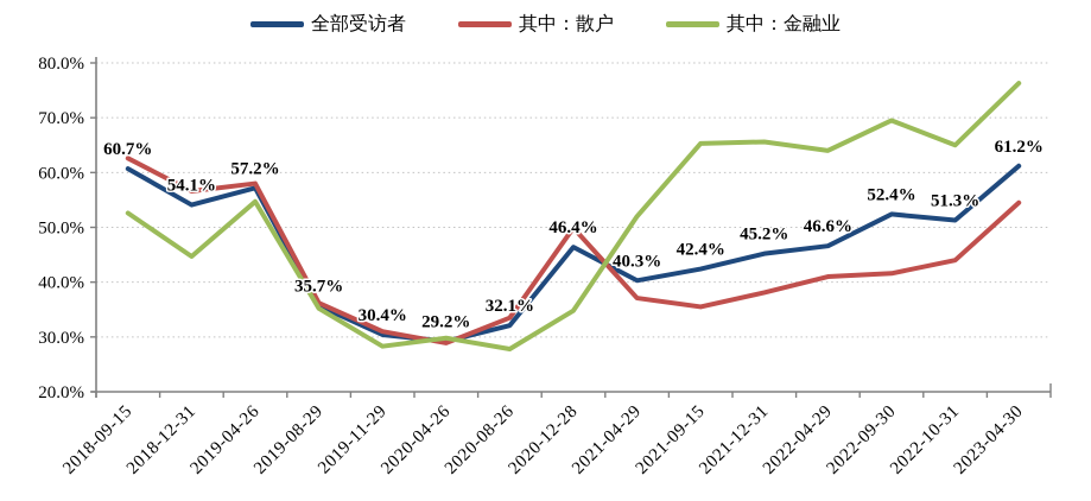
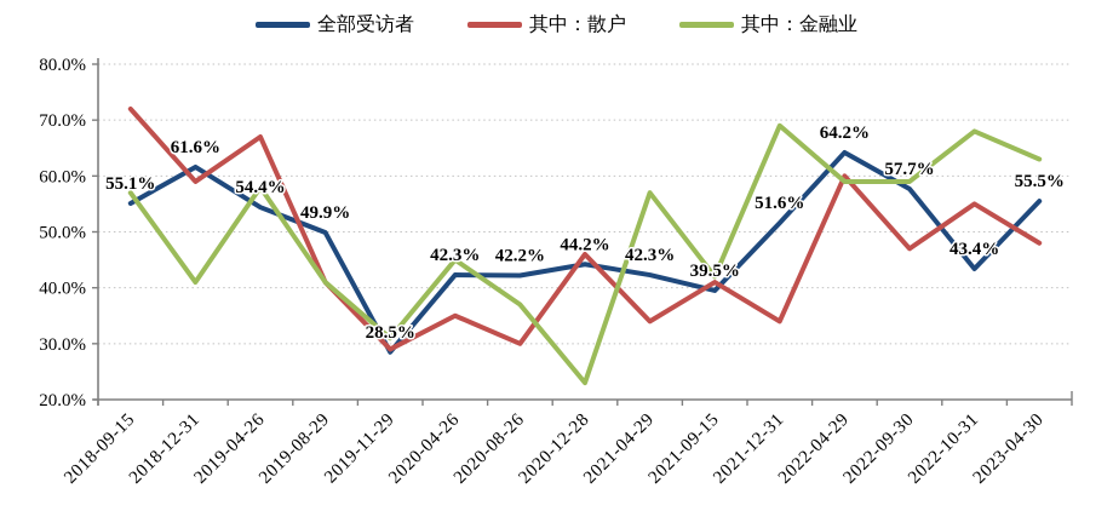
全部受访者/2018-09-15: 60.7% -> 55.1%
其中：散户/2018-09-15: 63% -> 72%
其中：金融业/2018-09-15: 53% -> 57%
全部受访者/2018-12-31: 54.1% -> 61.6%
其中：散户/2018-12-31: 57% -> 59%
其中：金融业/2018-12-31: 45% -> 41%
全部受访者/2019-04-26: 57.2% -> 54.4%
其中：散户/2019-04-26: 58% -> 67%
其中：金融业/2019-04-26: 55% -> 58%
全部受访者/2019-08-29: 35.7% -> 49.9%
其中：散户/2019-08-29: 36% -> 41%
其中：金融业/2019-08-29: 35% -> 41%
全部受访者/2019-11-29: 30.4% -> 28.5%
其中：散户/2019-11-29: 31% -> 29%
其中：金融业/2019-11-29: 28% -> 31%
全部受访者/2020-04-26: 29.2% -> 42.3%
其中：散户/2020-04-26: 29% -> 35%
其中：金融业/2020-04-26: 30% -> 45%
全部受访者/2020-08-26: 32.1% -> 42.2%
其中：散户/2020-08-26: 34% -> 30%
其中：金融业/2020-08-26: 28% -> 37%
全部受访者/2020-12-28: 46.4% -> 44.2%
其中：散户/2020-12-28: 50% -> 46%
其中：金融业/2020-12-28: 35% -> 23%
全部受访者/2021-04-29: 40.3% -> 42.3%
其中：散户/2021-04-29: 37% -> 34%
其中：金融业/2021-04-29: 52% -> 57%
全部受访者/2021-09-15: 42.4% -> 39.5%
其中：散户/2021-09-15: 36% -> 41%
其中：金融业/2021-09-15: 65% -> 42%
全部受访者/2021-12-31: 45.2% -> 51.6%
其中：散户/2021-12-31: 38% -> 34%
其中：金融业/2021-12-31: 66% -> 69%
全部受访者/2022-04-29: 46.6% -> 64.2%
其中：散户/2022-04-29: 41% -> 60%
其中：金融业/2022-04-29: 64% -> 59%
全部受访者/2022-09-30: 52.4% -> 57.7%
其中：散户/2022-09-30: 42% -> 47%
其中：金融业/2022-09-30: 70% -> 59%
全部受访者/2022-10-31: 51.3% -> 43.4%
其中：散户/2022-10-31: 44% -> 55%
其中：金融业/2022-10-31: 65% -> 68%
全部受访者/2023-04-30: 61.2% -> 55.5%
其中：散户/2023-04-30: 54% -> 48%
其中：金融业/2023-04-30: 76% -> 63%
